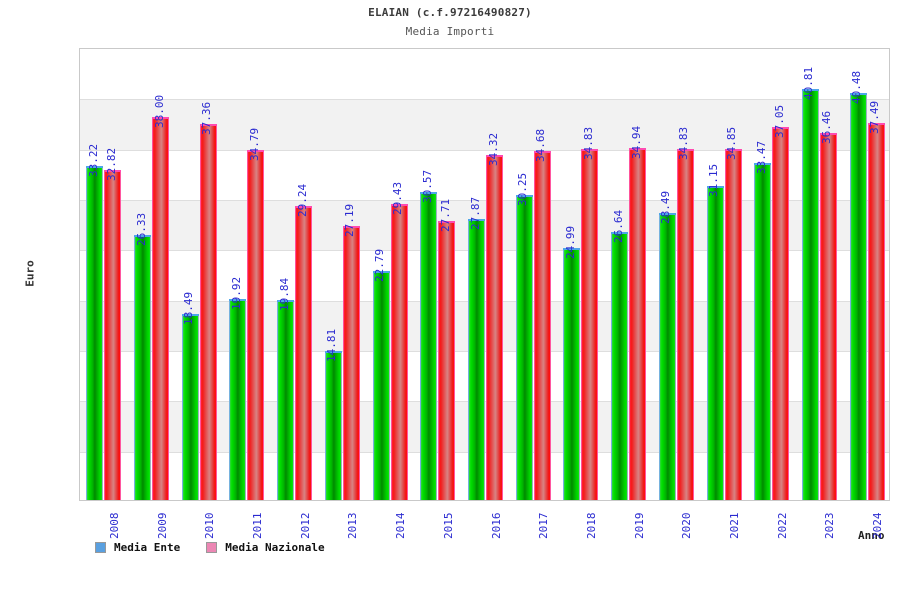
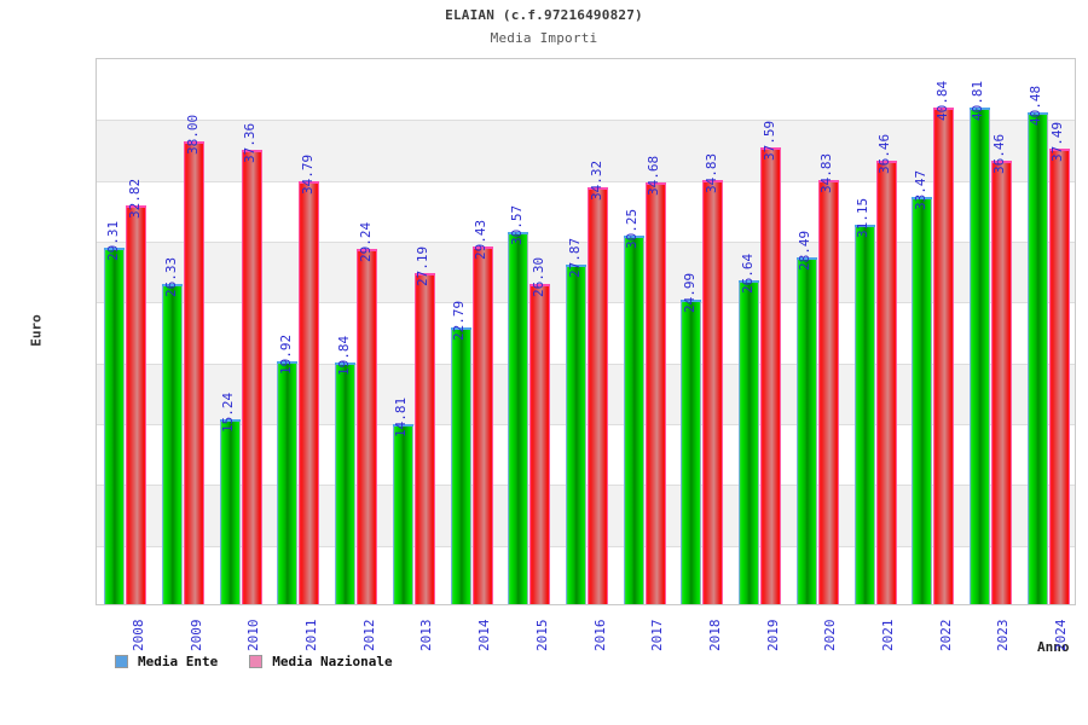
Media Ente/2008: 33.22 -> 29.31
Media Ente/2010: 18.49 -> 15.24
Media Nazionale/2015: 27.71 -> 26.30
Media Nazionale/2019: 34.94 -> 37.59
Media Nazionale/2021: 34.85 -> 36.46
Media Nazionale/2022: 37.05 -> 40.84
